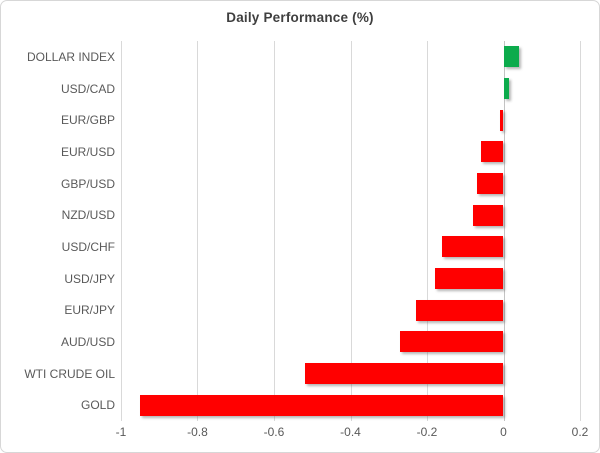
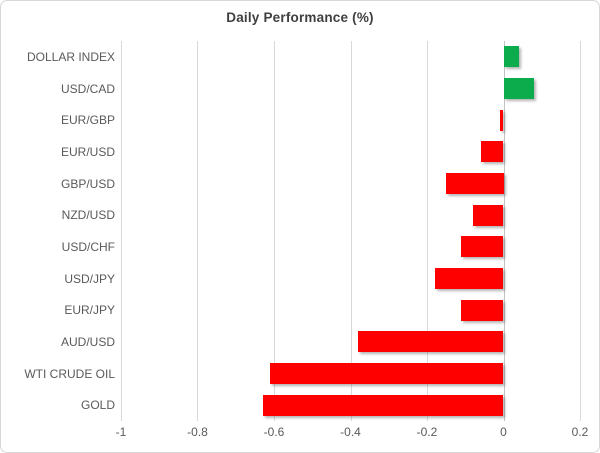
USD/CAD: 0.01 -> 0.08
GBP/USD: -0.07 -> -0.15
USD/CHF: -0.16 -> -0.11
EUR/JPY: -0.23 -> -0.11
AUD/USD: -0.27 -> -0.38
WTI CRUDE OIL: -0.52 -> -0.61
GOLD: -0.95 -> -0.63
